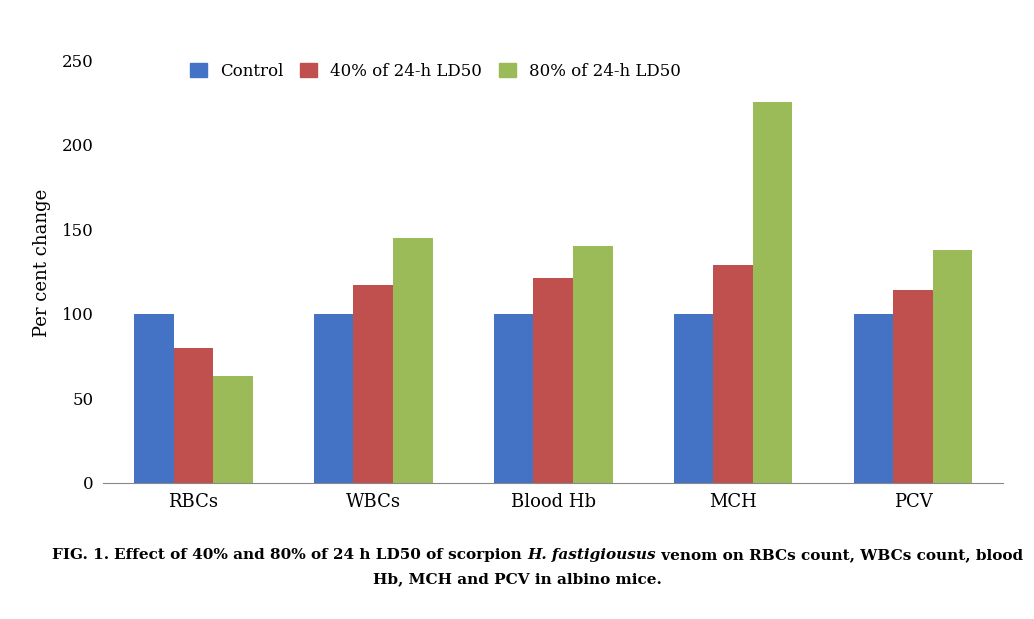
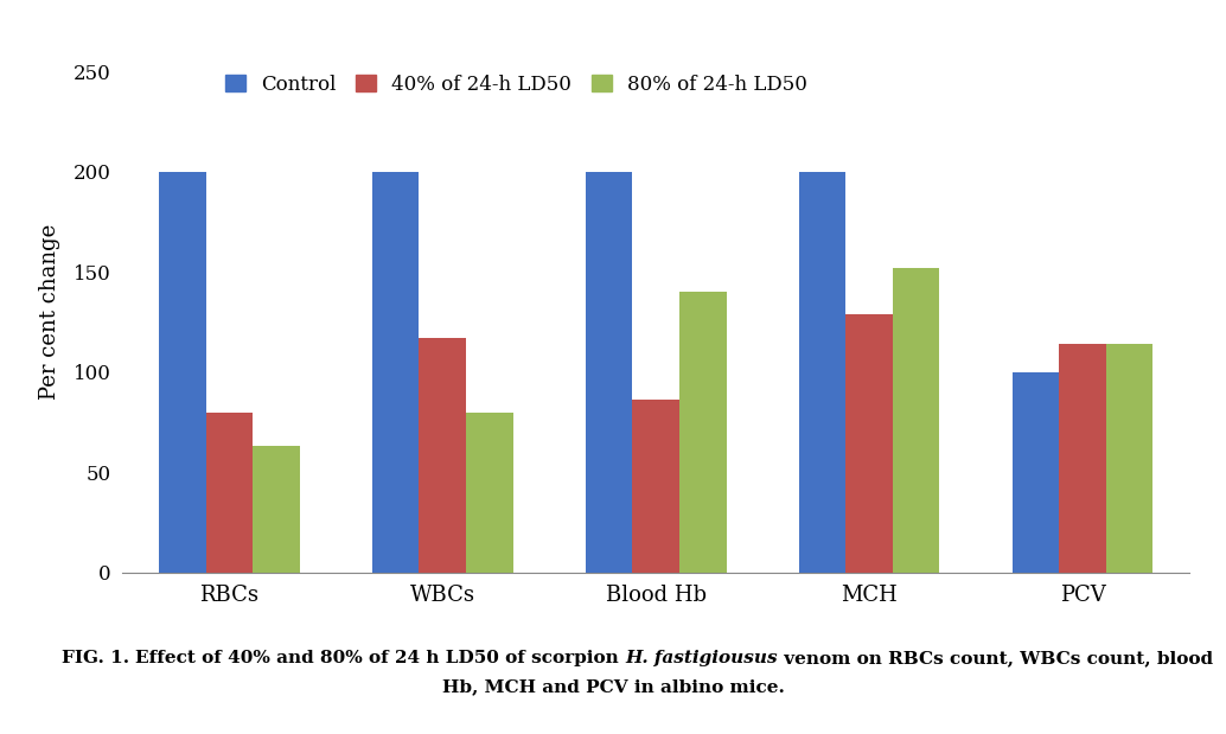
Control/RBCs: 100 -> 200
Control/WBCs: 100 -> 200
80% of 24-h LD50/WBCs: 145 -> 80
Control/Blood Hb: 100 -> 200
40% of 24-h LD50/Blood Hb: 121 -> 86
Control/MCH: 100 -> 200
80% of 24-h LD50/MCH: 225 -> 152
80% of 24-h LD50/PCV: 138 -> 114
